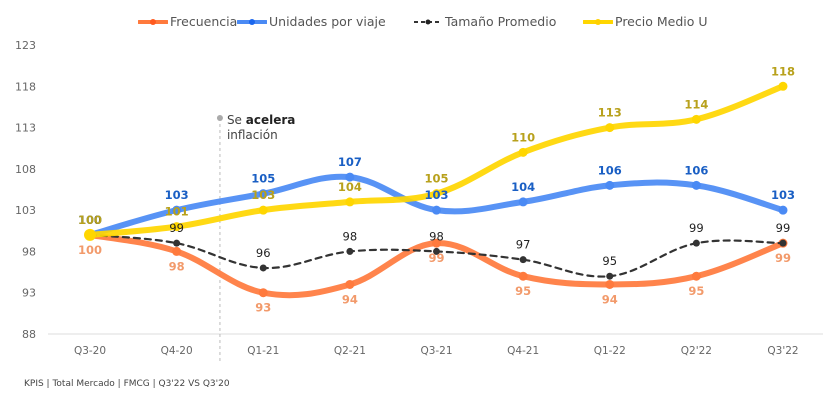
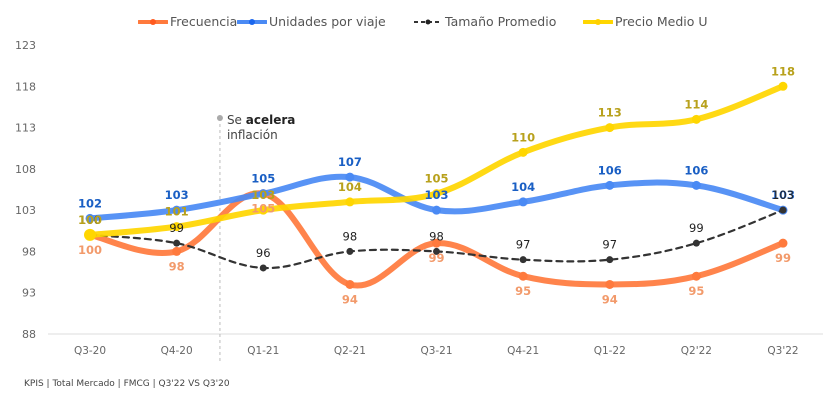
Unidades por viaje/Q3-20: 100 -> 102
Frecuencia/Q1-21: 93 -> 105
Tamaño Promedio/Q1-22: 95 -> 97
Tamaño Promedio/Q3'22: 99 -> 103
